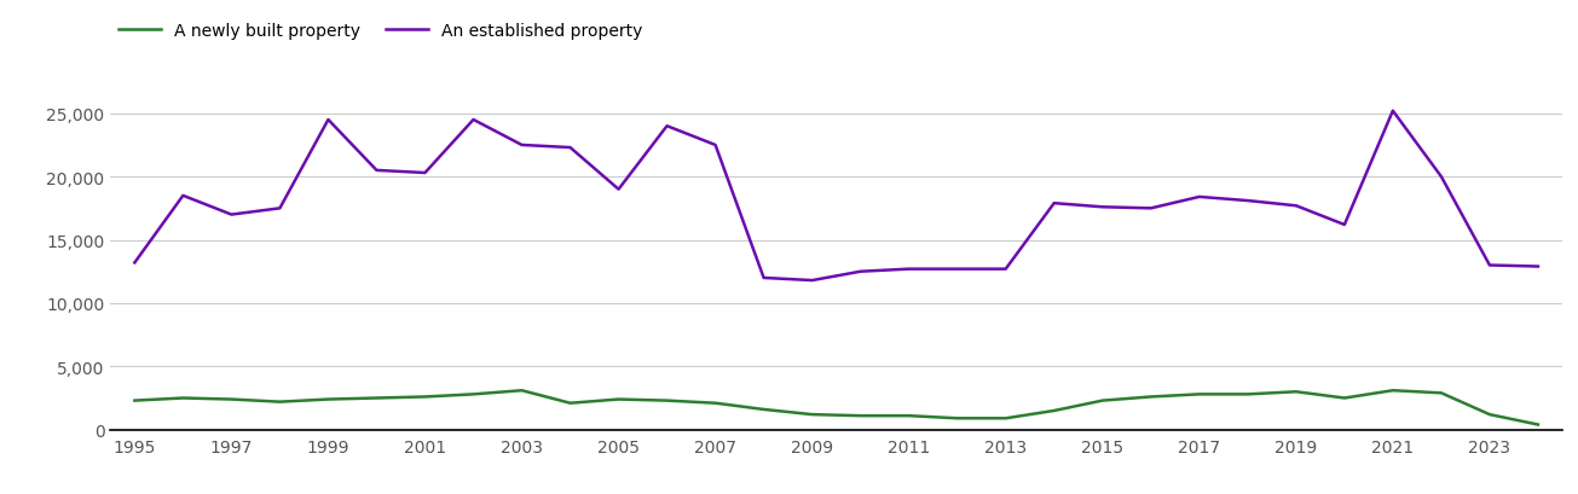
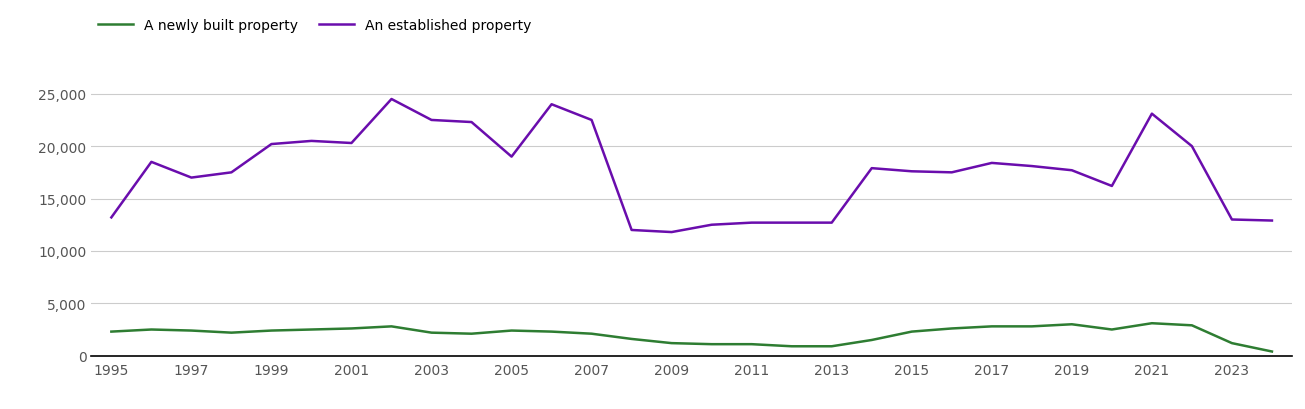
An established property/1999: 24,500 -> 20,200
A newly built property/2003: 3,100 -> 2,200
An established property/2021: 25,200 -> 23,100
